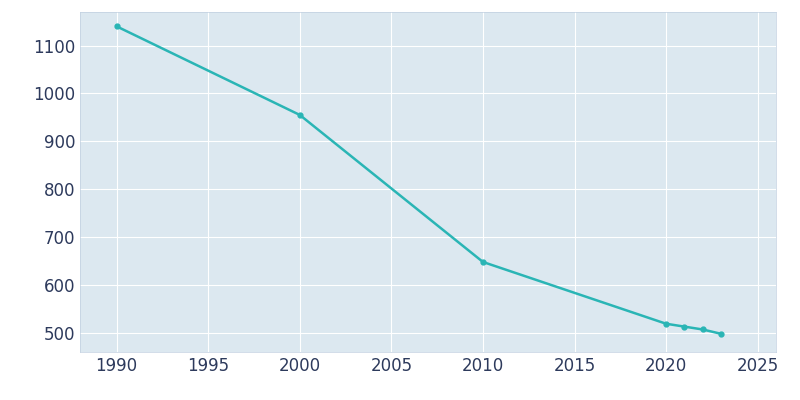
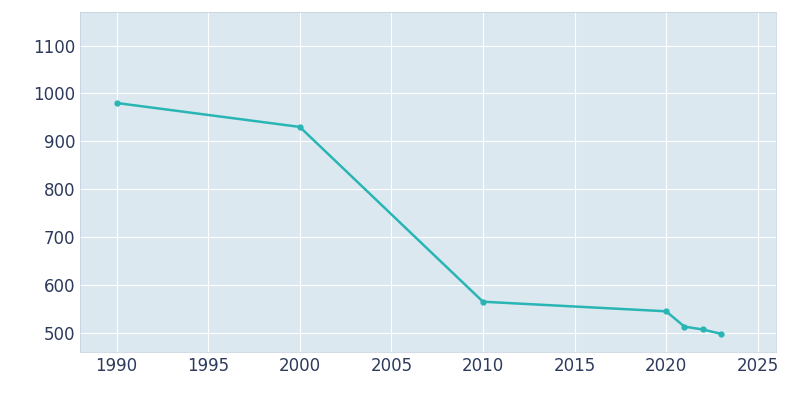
1990: 1140 -> 980
2000: 955 -> 930
2010: 648 -> 565
2020: 519 -> 545
